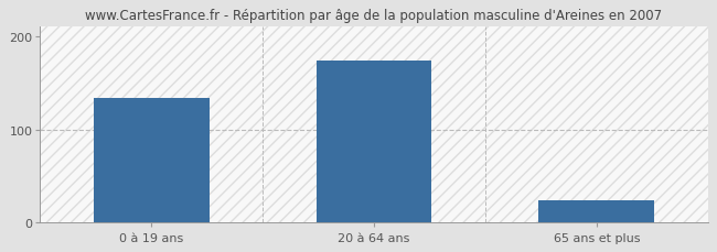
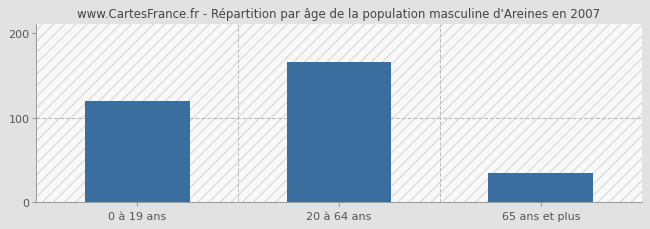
0 à 19 ans: 134 -> 120
20 à 64 ans: 174 -> 165
65 ans et plus: 24 -> 35
